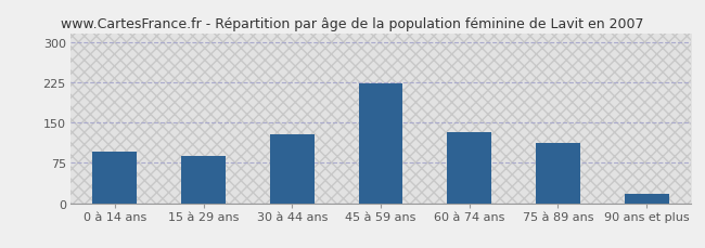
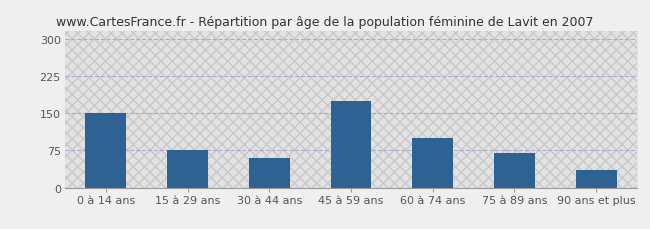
0 à 14 ans: 95 -> 150
15 à 29 ans: 87 -> 75
30 à 44 ans: 128 -> 60
45 à 59 ans: 222 -> 175
60 à 74 ans: 132 -> 100
75 à 89 ans: 112 -> 70
90 ans et plus: 18 -> 35
